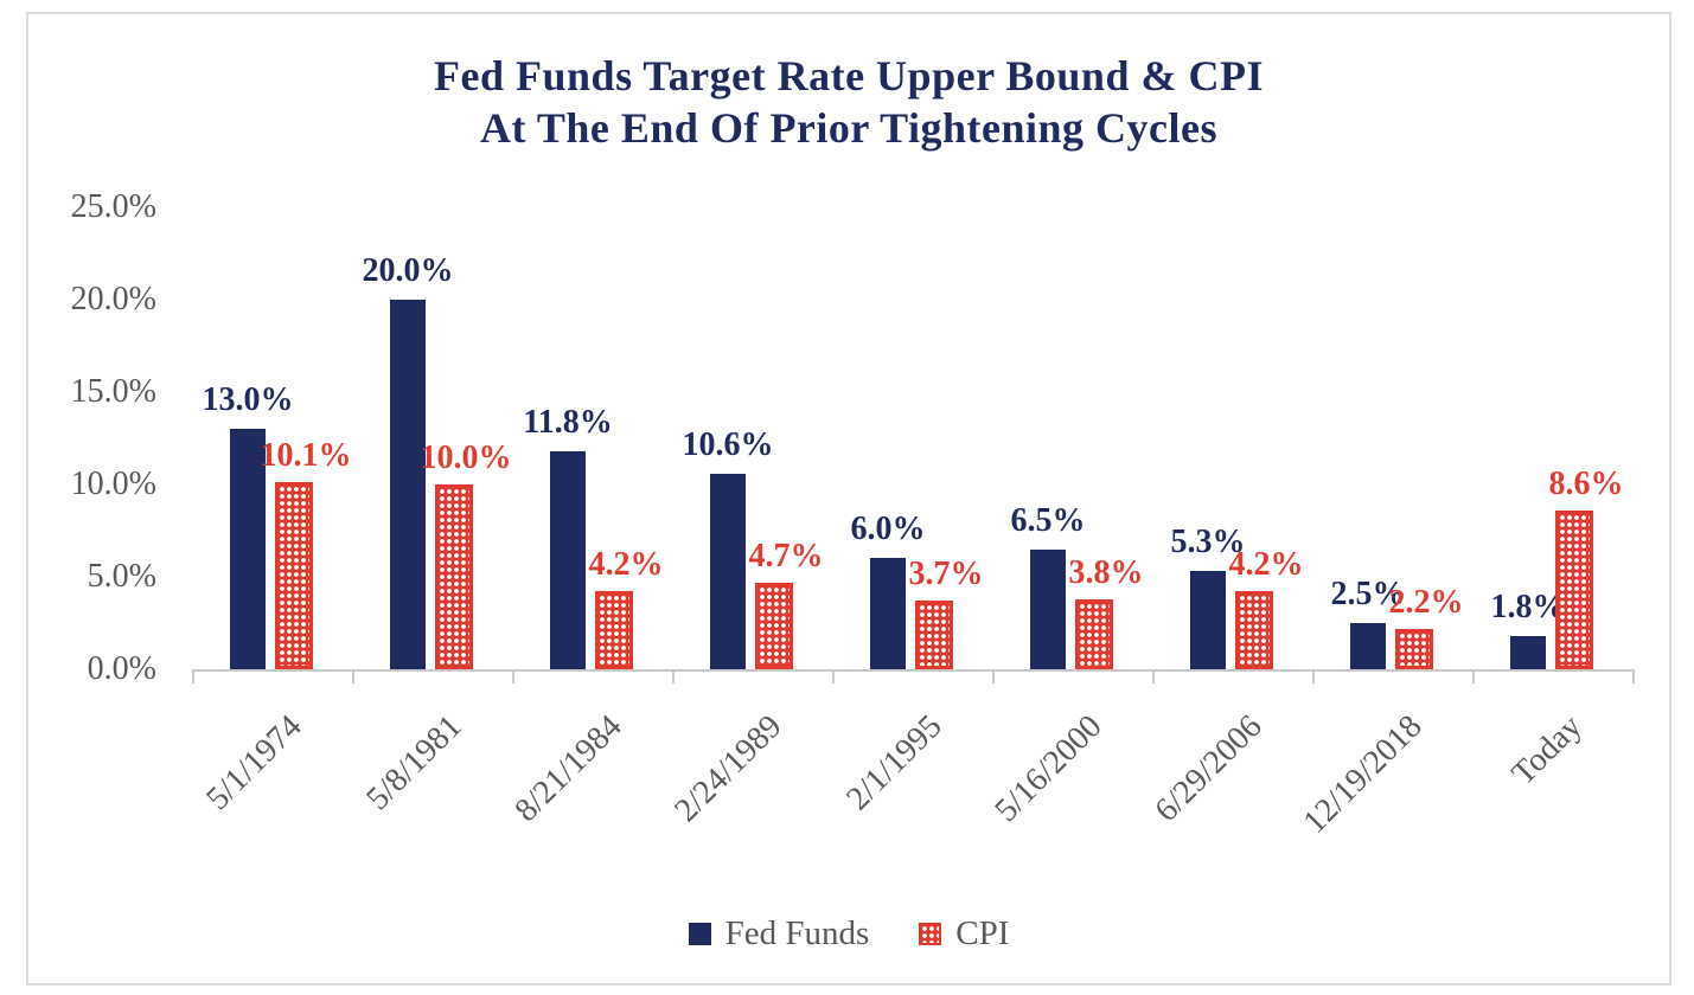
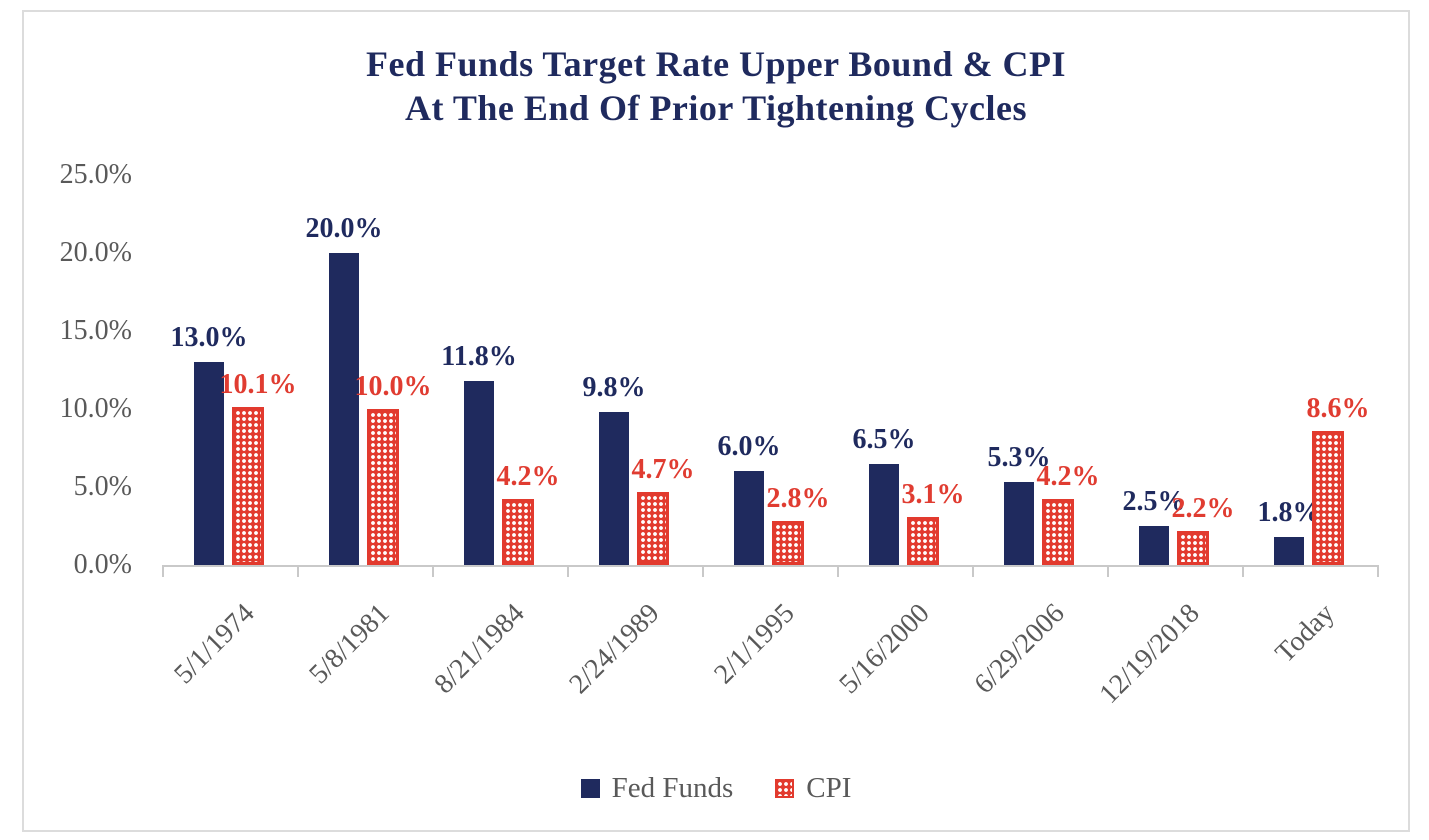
Fed Funds/2/24/1989: 10.6% -> 9.8%
CPI/2/1/1995: 3.7% -> 2.8%
CPI/5/16/2000: 3.8% -> 3.1%
